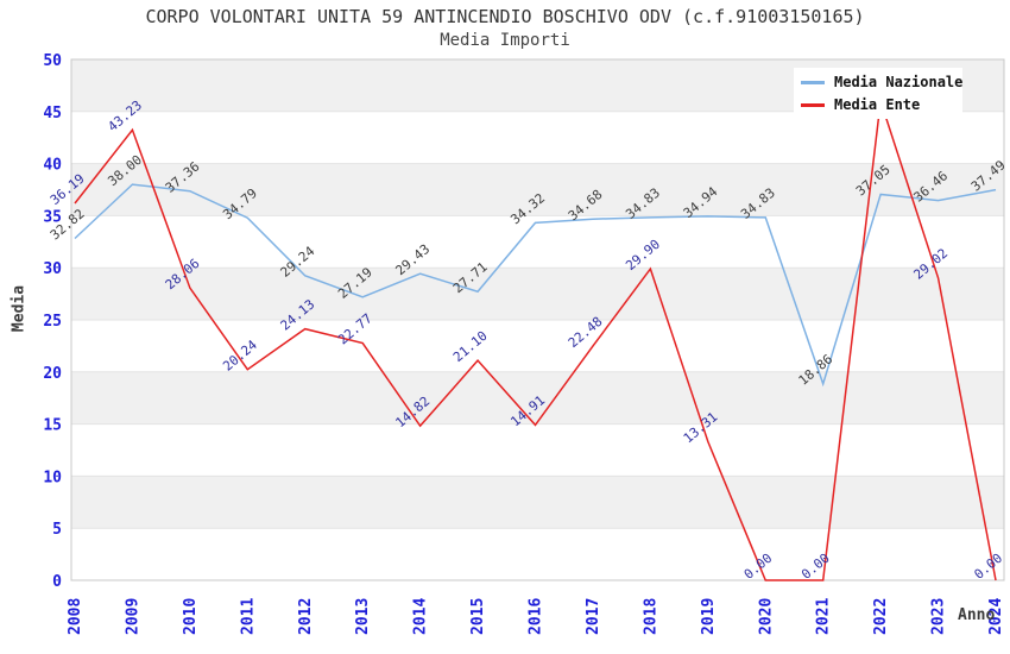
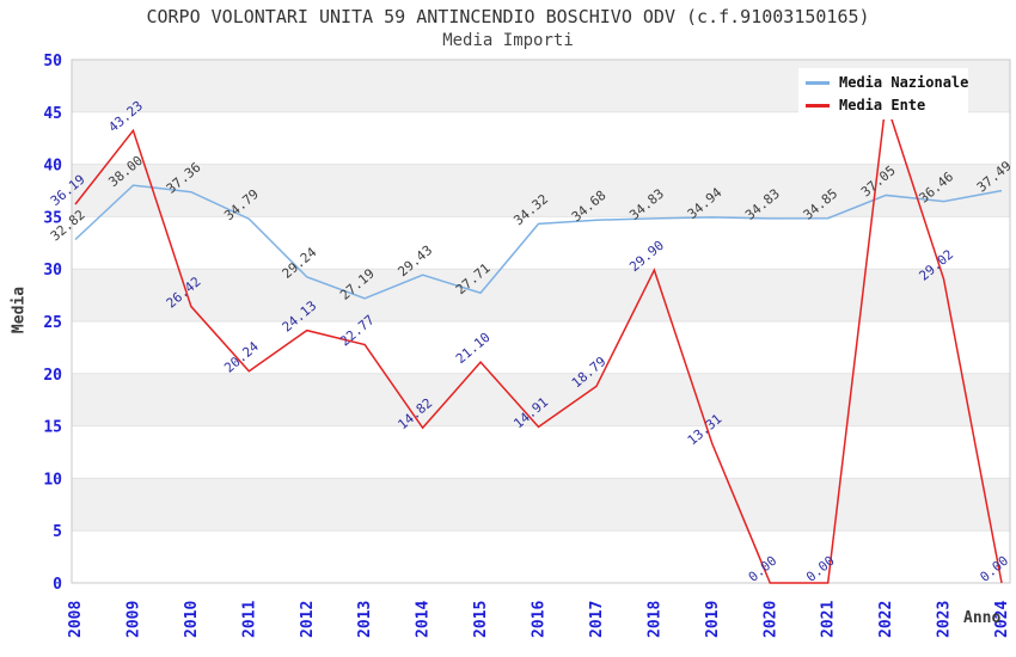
Media Ente/2010: 28.06 -> 26.42
Media Ente/2017: 22.48 -> 18.79
Media Nazionale/2021: 18.86 -> 34.85
